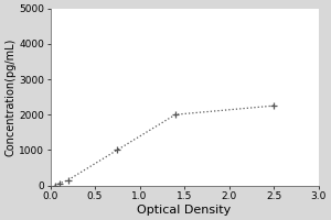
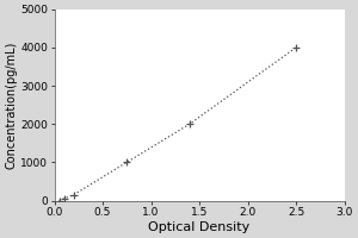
2.5: 2250 -> 4000
